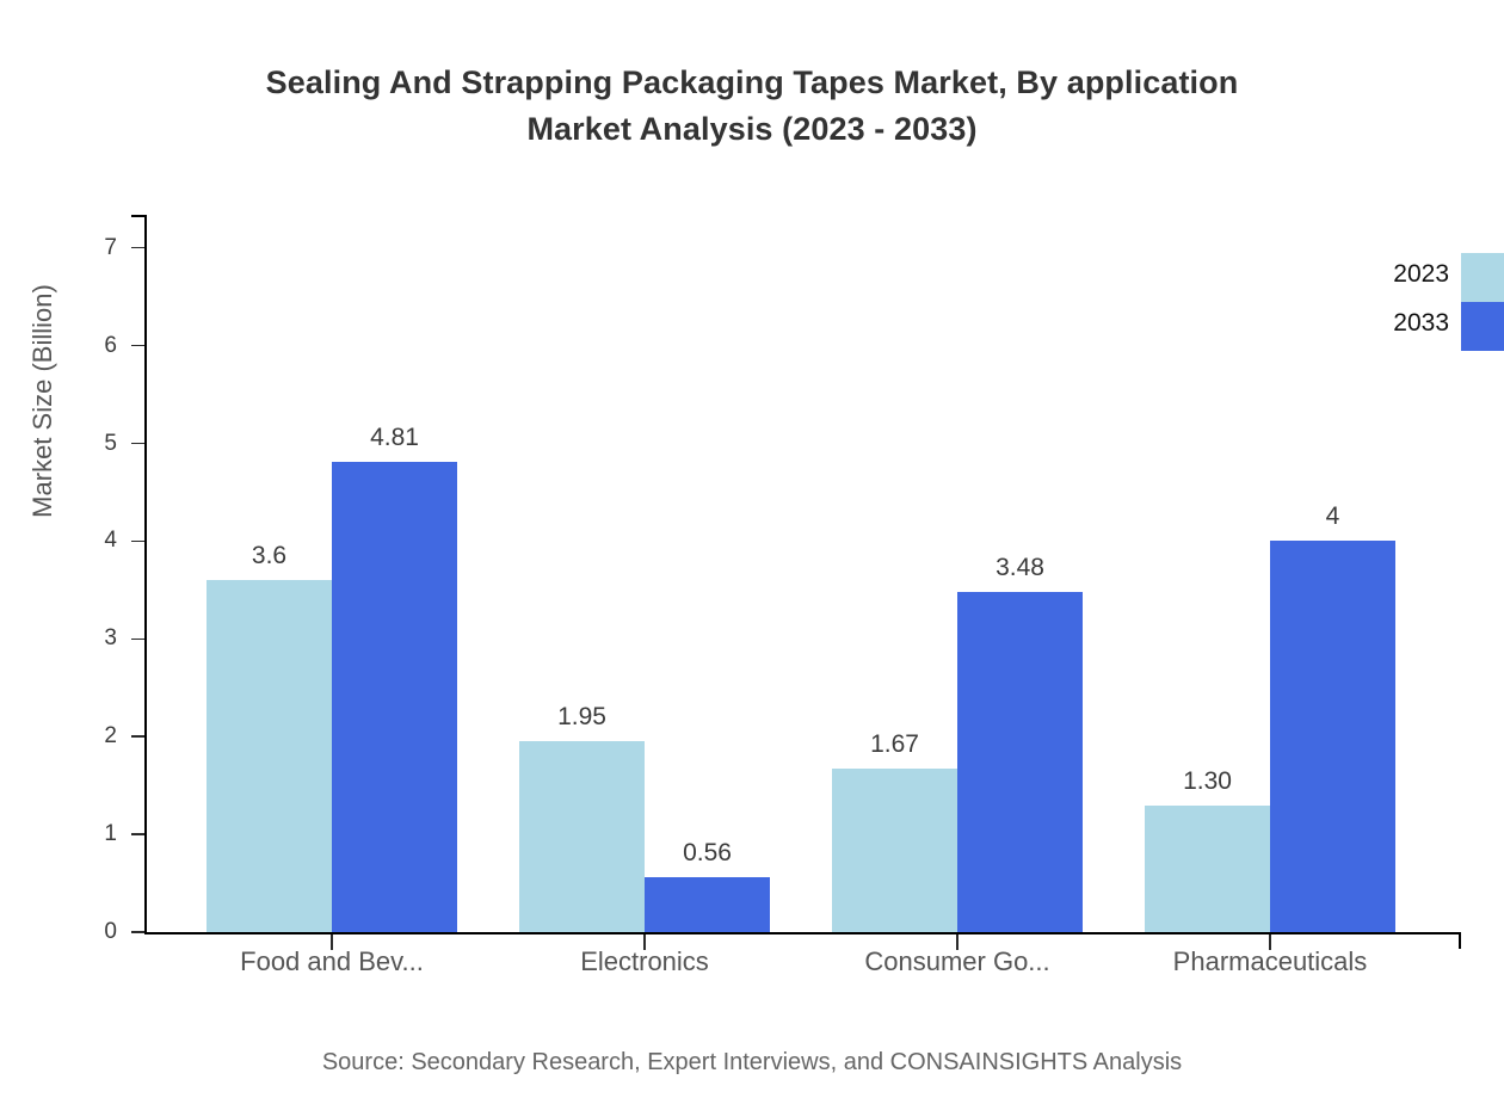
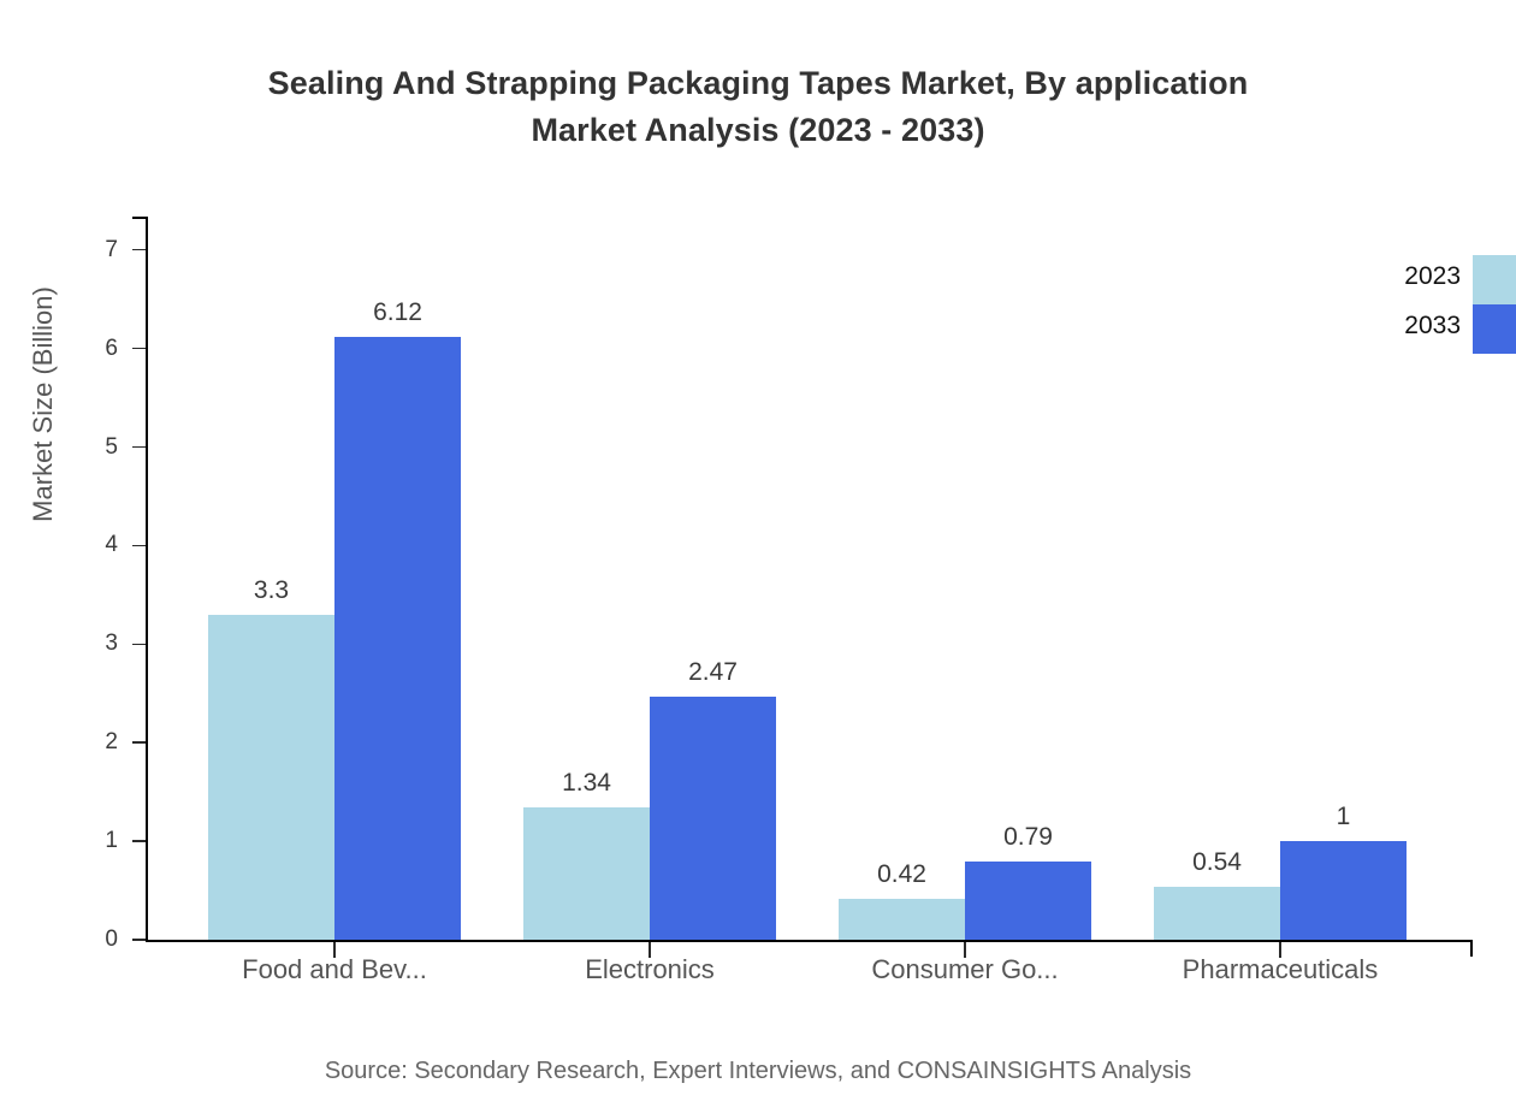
2023/Food and Bev...: 3.6 -> 3.3
2033/Food and Bev...: 4.81 -> 6.12
2023/Electronics: 1.95 -> 1.34
2033/Electronics: 0.56 -> 2.47
2023/Consumer Go...: 1.67 -> 0.42
2033/Consumer Go...: 3.48 -> 0.79
2023/Pharmaceuticals: 1.30 -> 0.54
2033/Pharmaceuticals: 4 -> 1
